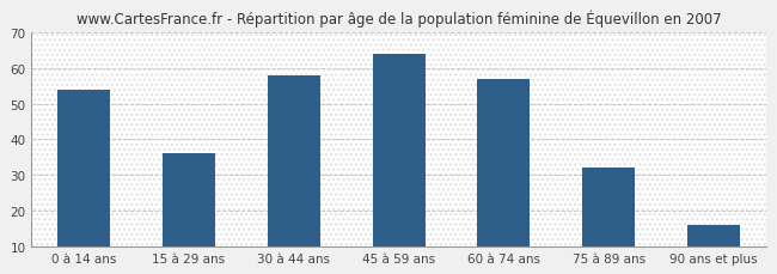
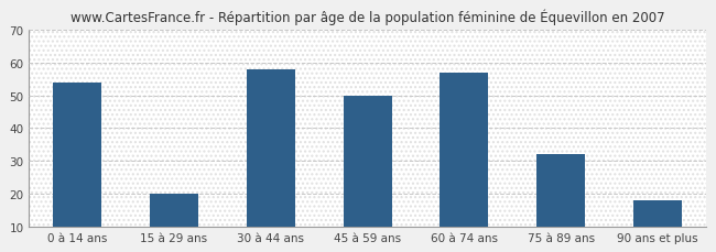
15 à 29 ans: 36 -> 20
45 à 59 ans: 64 -> 50
90 ans et plus: 16 -> 18
